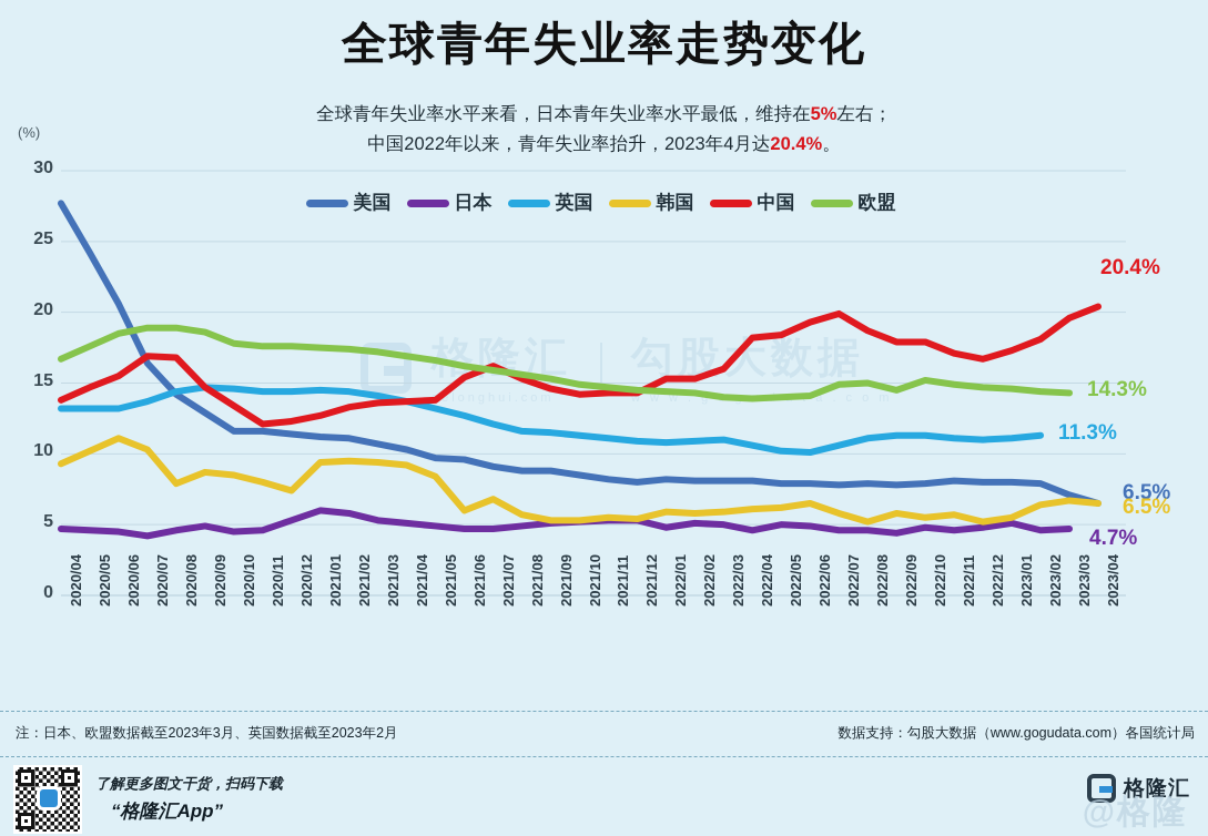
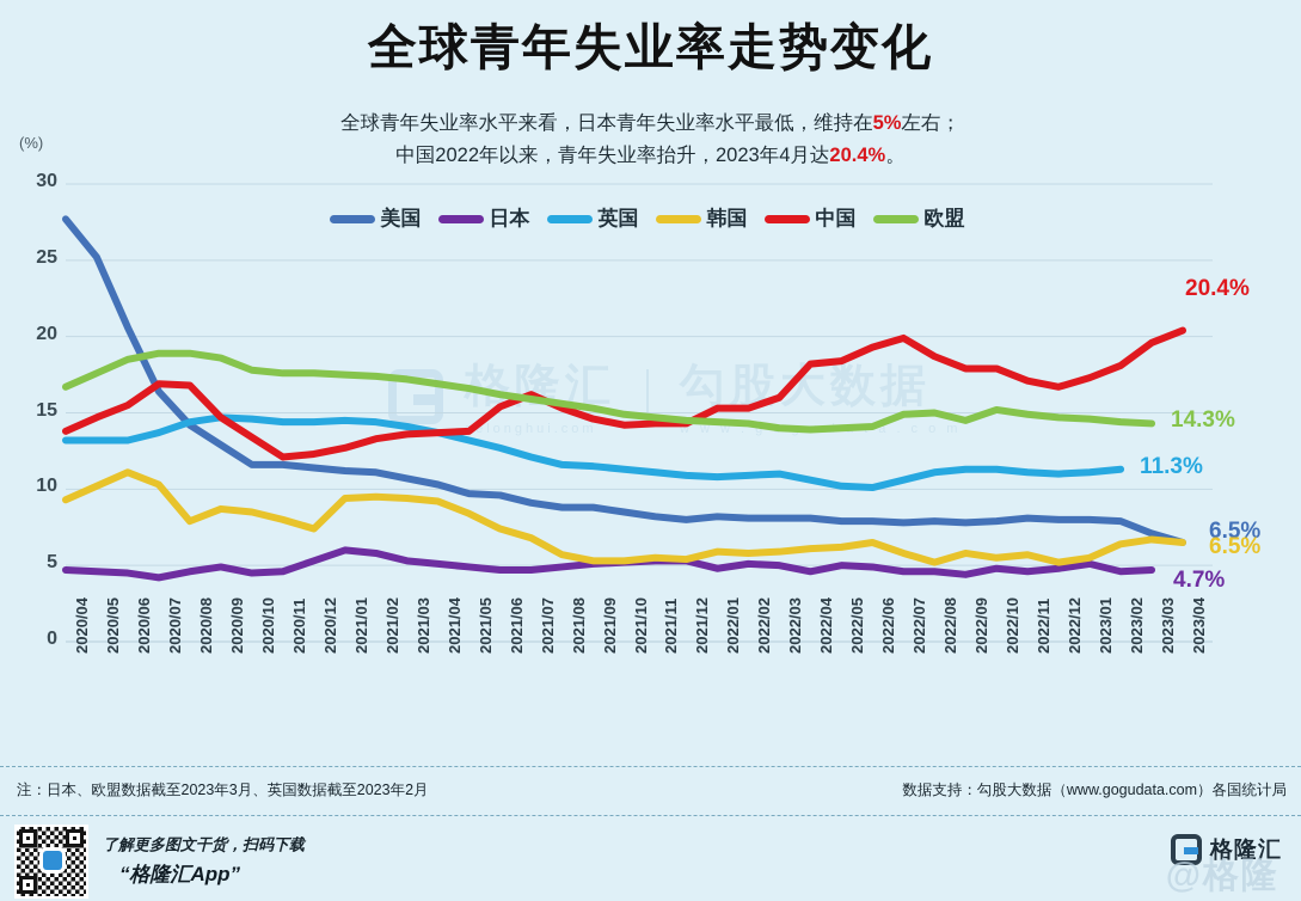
美国/2020/05: 24.2 -> 25.2
韩国/2021/06: 6.0 -> 7.4
